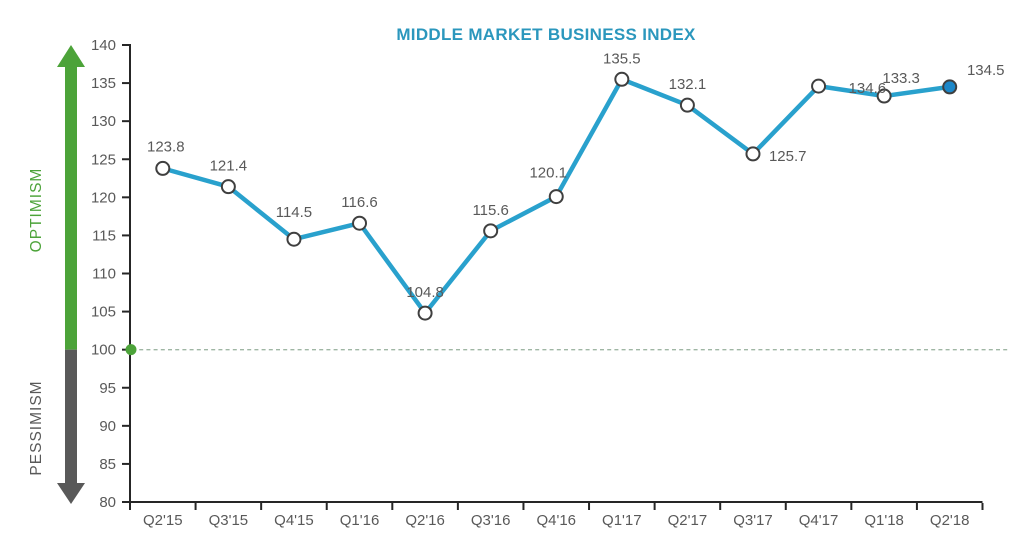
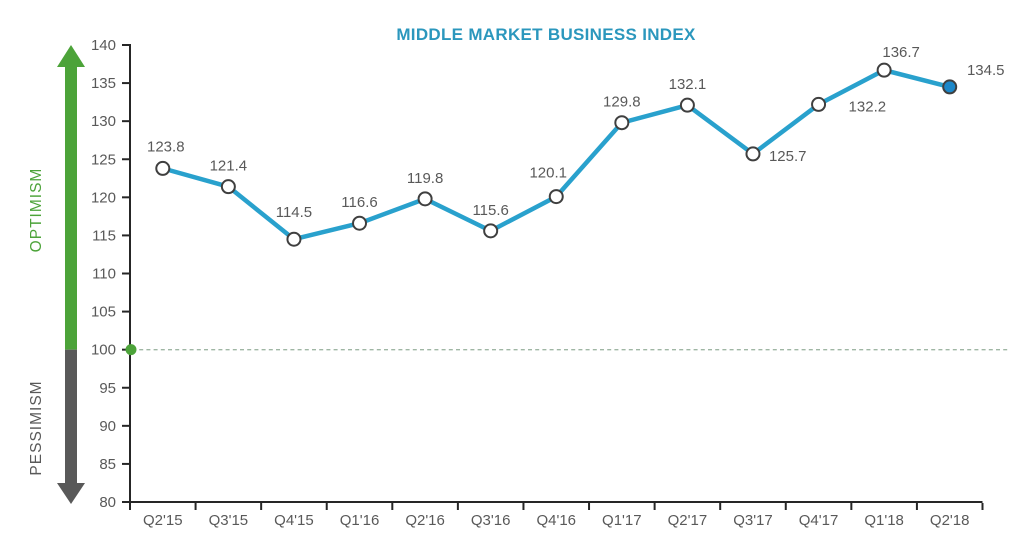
Q2'16: 104.8 -> 119.8
Q1'17: 135.5 -> 129.8
Q4'17: 134.6 -> 132.2
Q1'18: 133.3 -> 136.7
